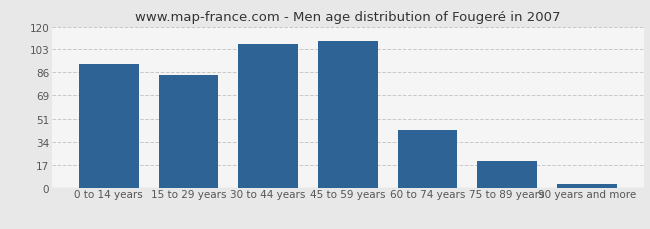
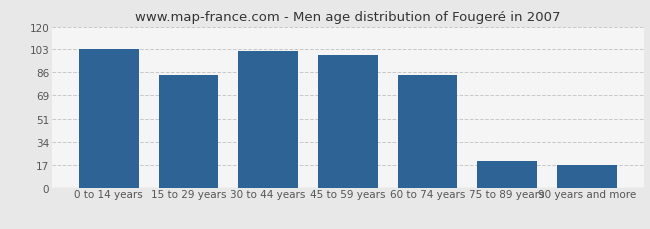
0 to 14 years: 92 -> 103
30 to 44 years: 107 -> 102
45 to 59 years: 109 -> 99
60 to 74 years: 43 -> 84
90 years and more: 3 -> 17
